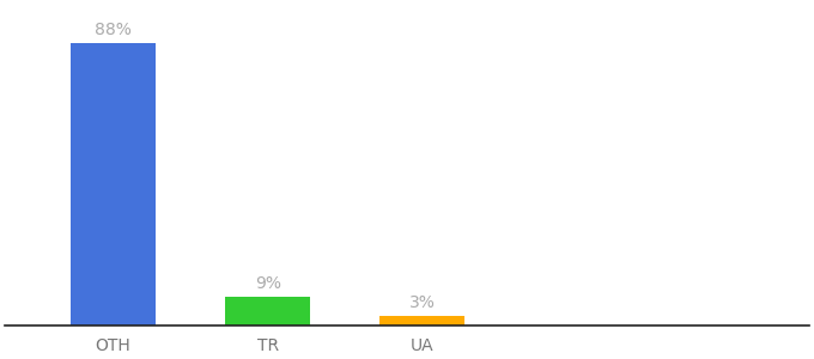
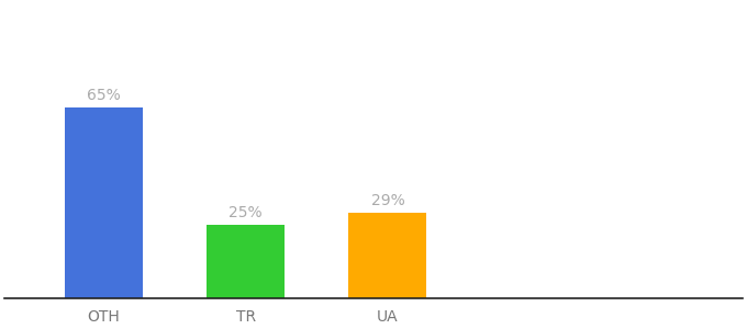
OTH: 88% -> 65%
TR: 9% -> 25%
UA: 3% -> 29%
